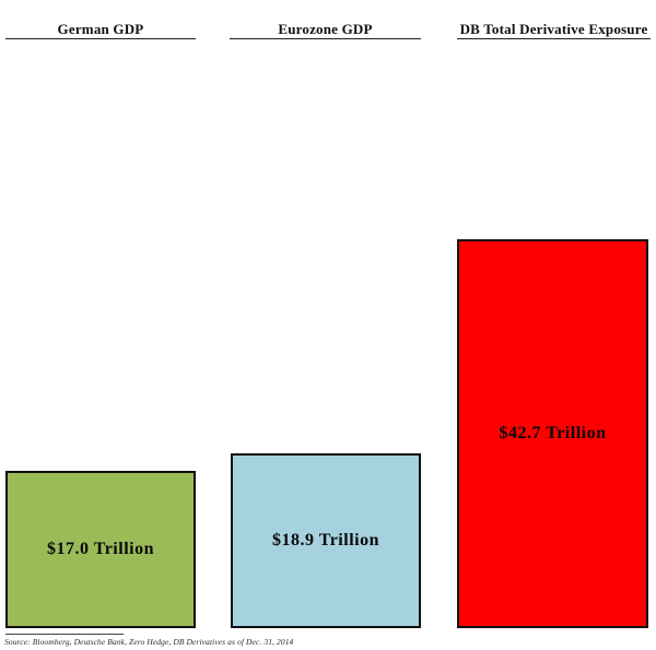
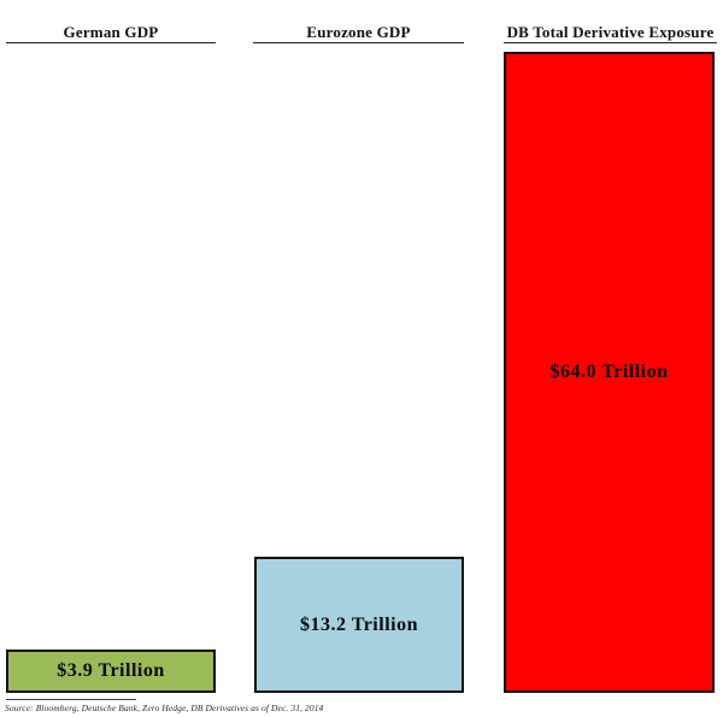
German GDP: $17.0 -> $3.9
Eurozone GDP: $18.9 -> $13.2
DB Total Derivative Exposure: $42.7 -> $64.0
